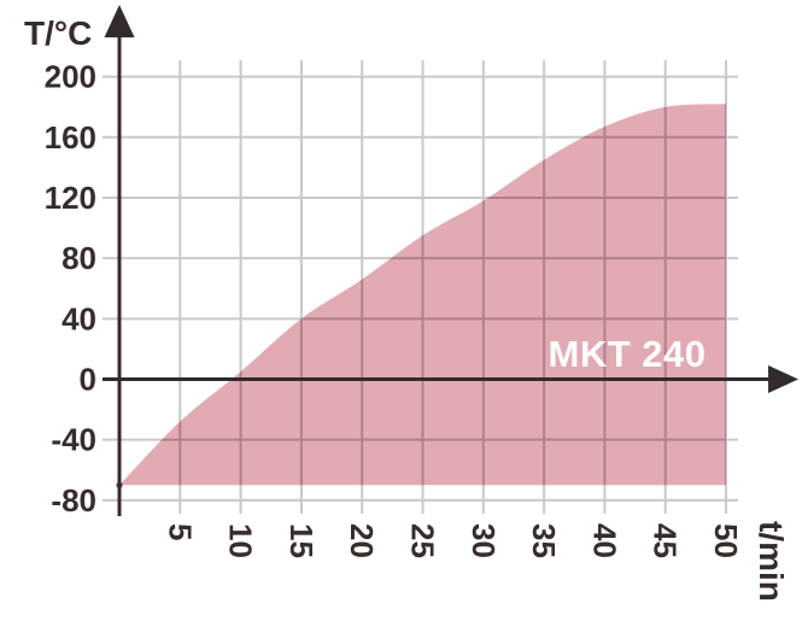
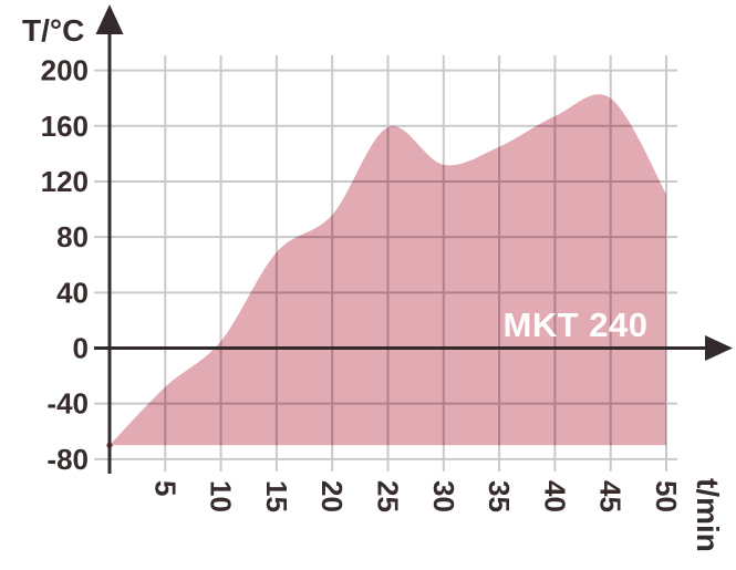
15: 40 -> 69
20: 66 -> 96
25: 95 -> 159
30: 118 -> 132
50: 182 -> 111
